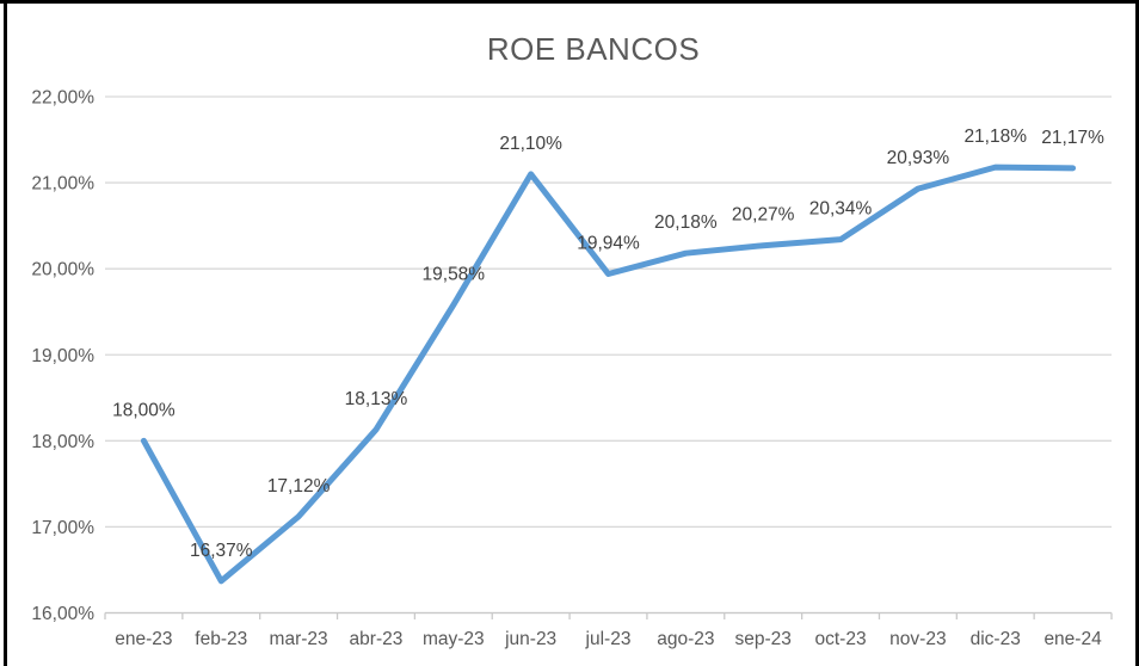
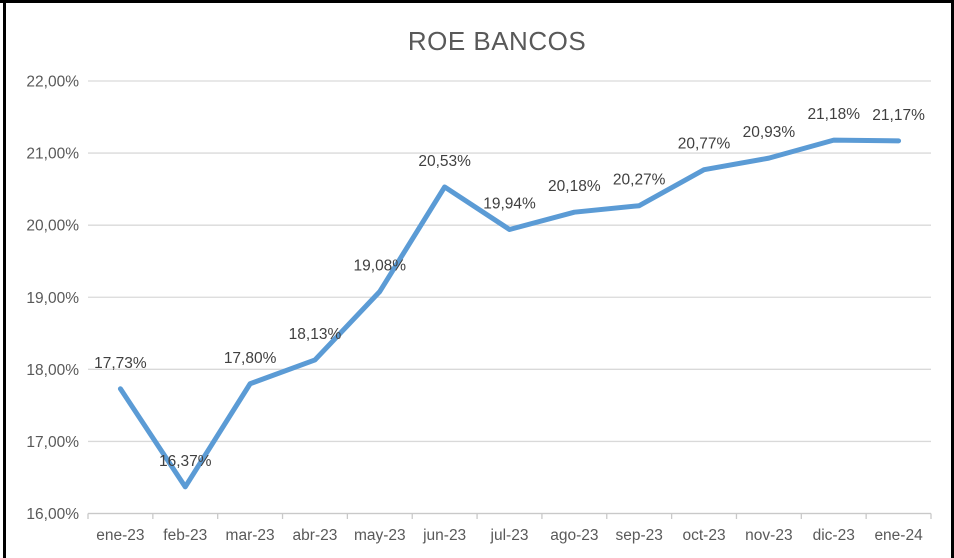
ene-23: 18,00% -> 17,73%
mar-23: 17,12% -> 17,80%
may-23: 19,58% -> 19,08%
jun-23: 21,10% -> 20,53%
oct-23: 20,34% -> 20,77%
